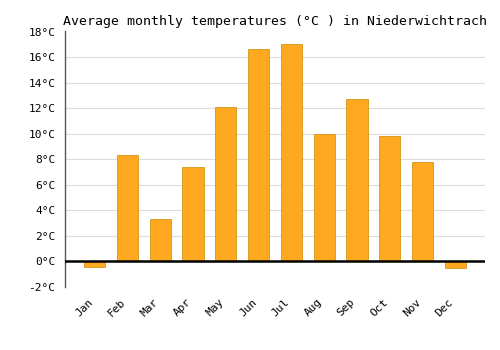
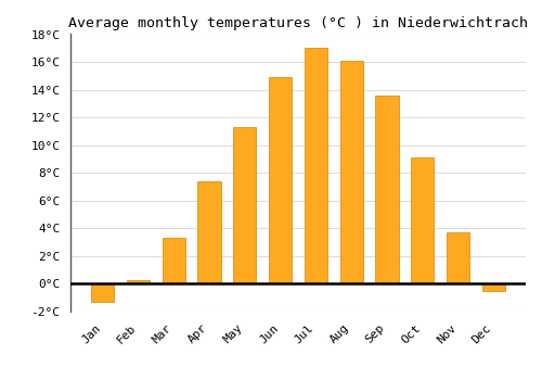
Jan: -0.4°C -> -1.3°C
Feb: 8.3°C -> 0.3°C
May: 12.1°C -> 11.3°C
Jun: 16.6°C -> 14.9°C
Aug: 10.0°C -> 16.1°C
Sep: 12.7°C -> 13.6°C
Oct: 9.8°C -> 9.1°C
Nov: 7.8°C -> 3.7°C
